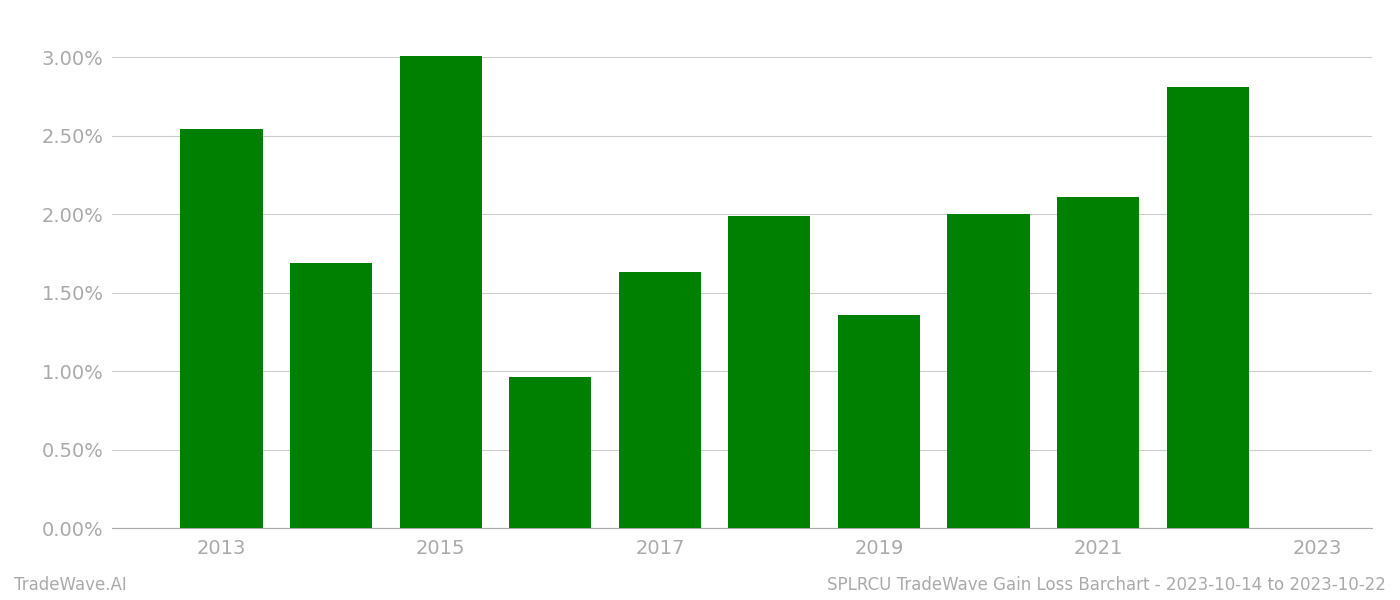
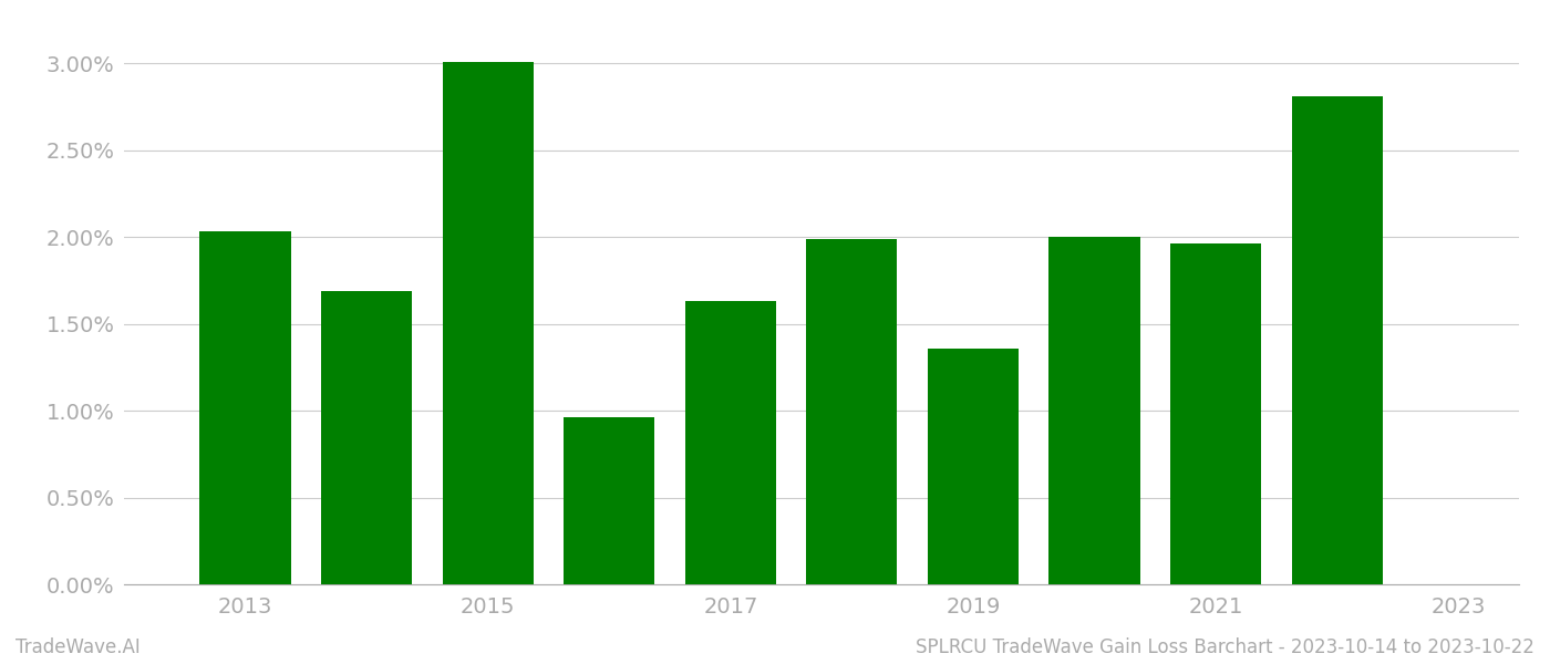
2013: 2.54% -> 2.03%
2021: 2.11% -> 1.96%
